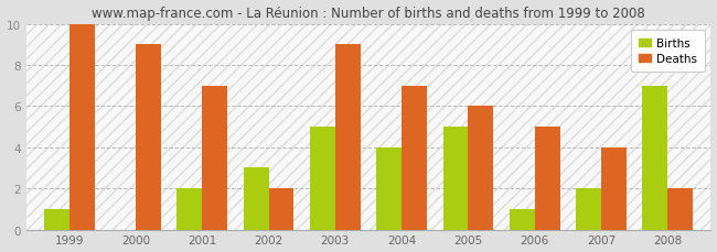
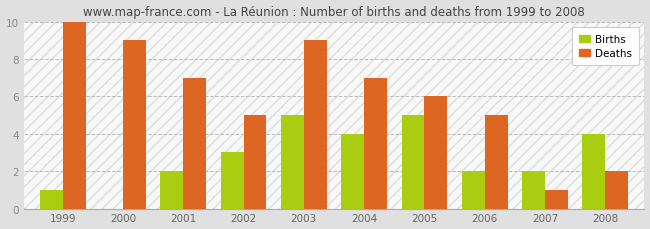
Deaths/2002: 2 -> 5
Births/2006: 1 -> 2
Deaths/2007: 4 -> 1
Births/2008: 7 -> 4
